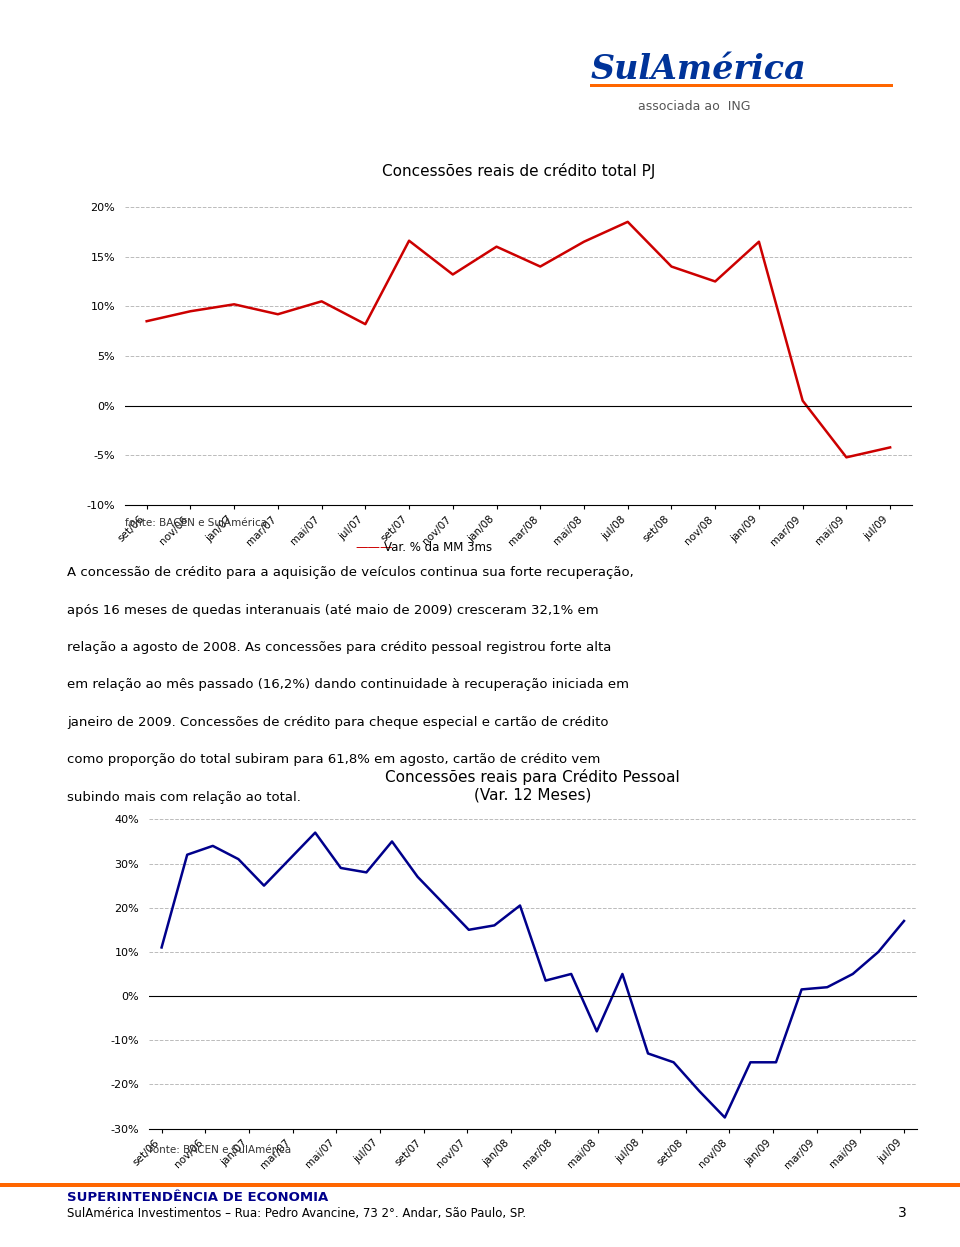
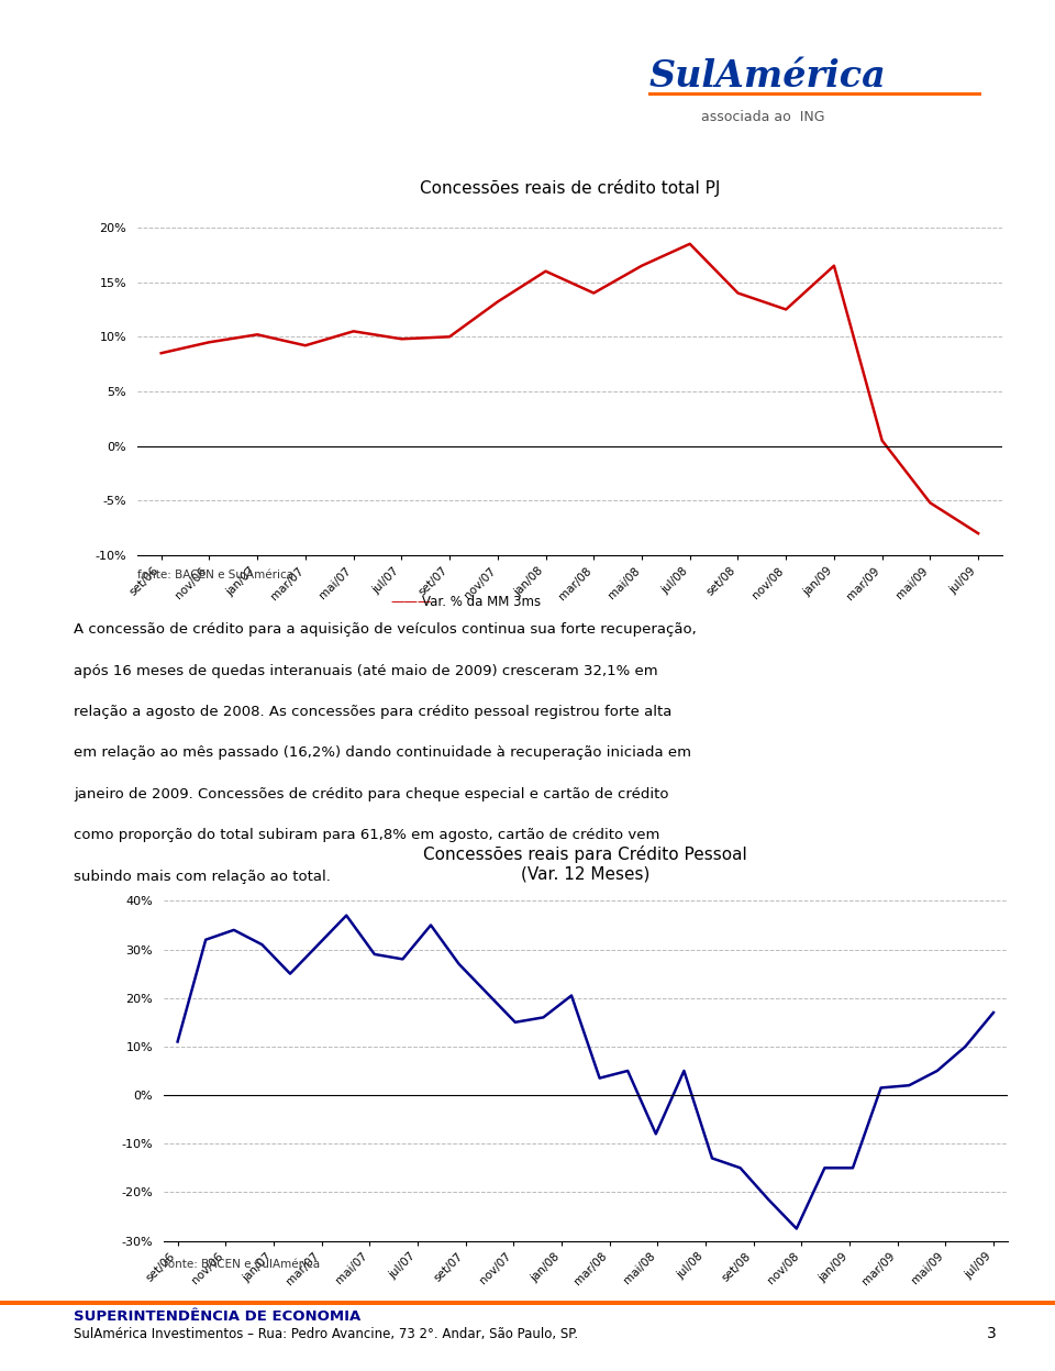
Concessões reais de crédito total PJ/jul/07: 8.2% -> 9.8%
Concessões reais de crédito total PJ/set/07: 16.6% -> 10.0%
Concessões reais de crédito total PJ/jul/09: -4.2% -> -8.0%
